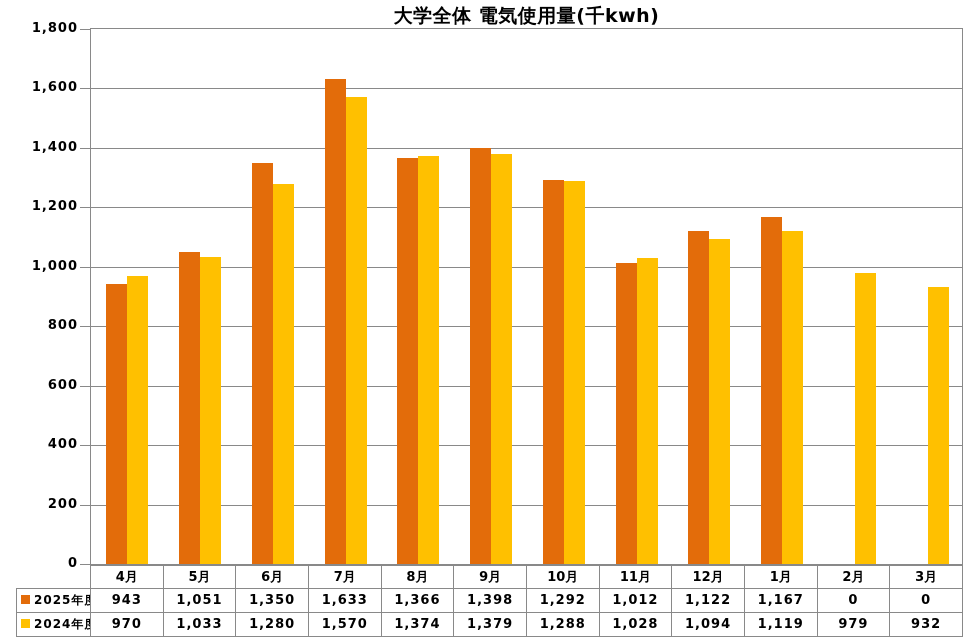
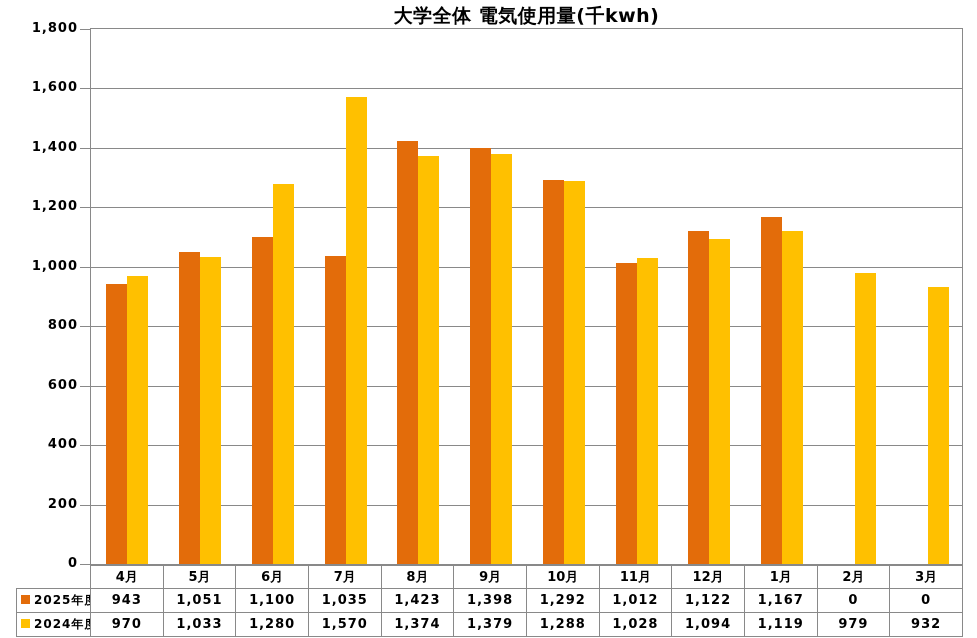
2025年度/6月: 1,350 -> 1,100
2025年度/7月: 1,633 -> 1,035
2025年度/8月: 1,366 -> 1,423
